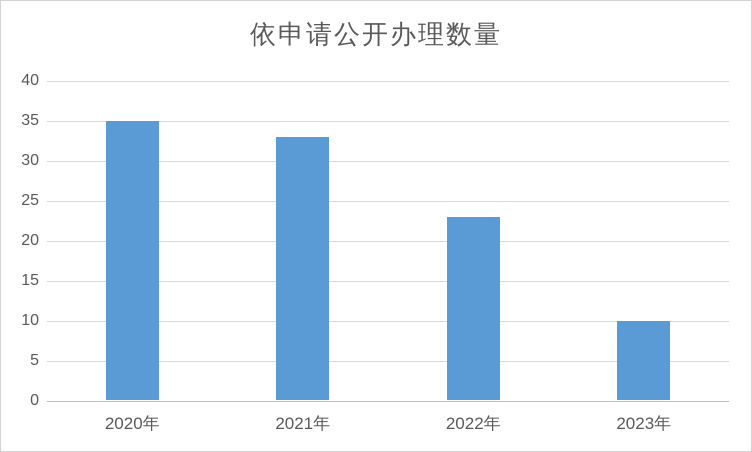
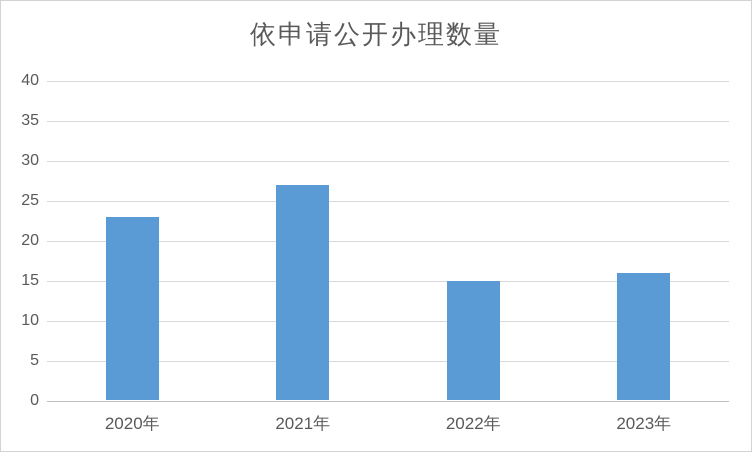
2020年: 35 -> 23
2021年: 33 -> 27
2022年: 23 -> 15
2023年: 10 -> 16
